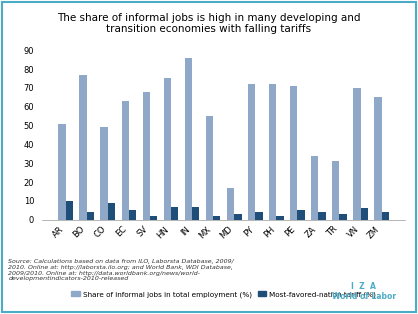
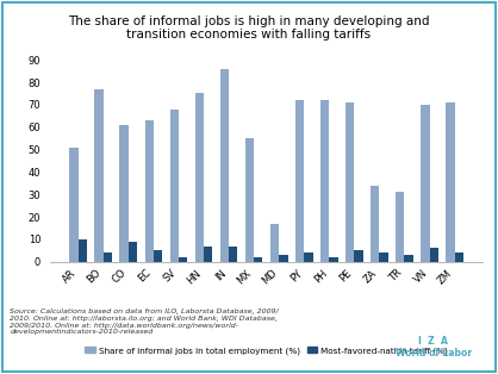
Share of informal jobs in total employment (%)/CO: 49 -> 61
Share of informal jobs in total employment (%)/ZM: 65 -> 71
